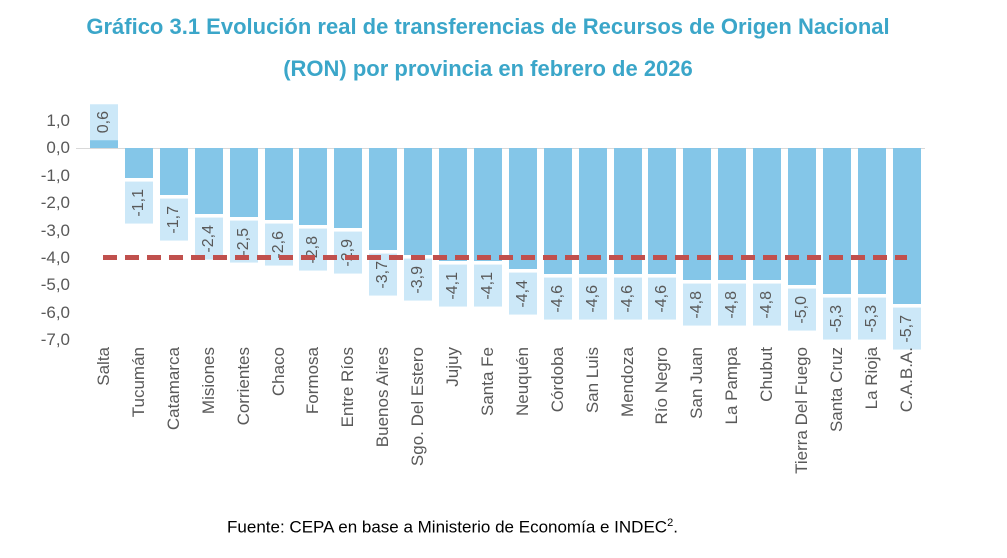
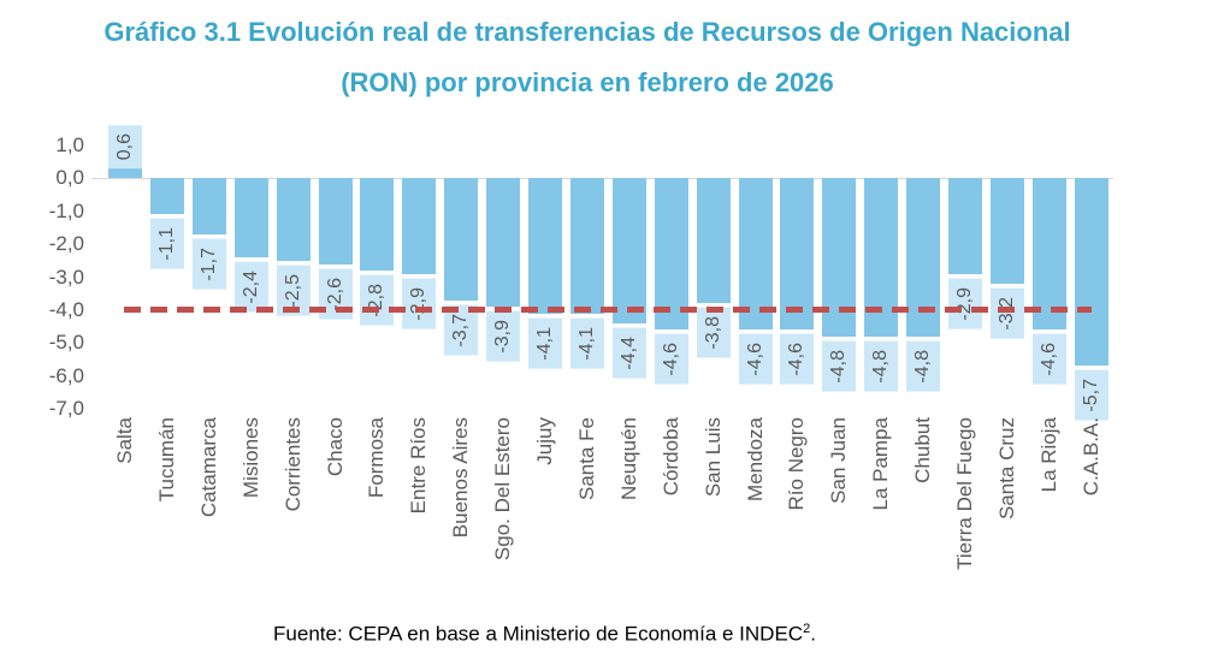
San Luis: -4,6 -> -3,8
Tierra Del Fuego: -5,0 -> -2,9
Santa Cruz: -5,3 -> -3,2
La Rioja: -5,3 -> -4,6
